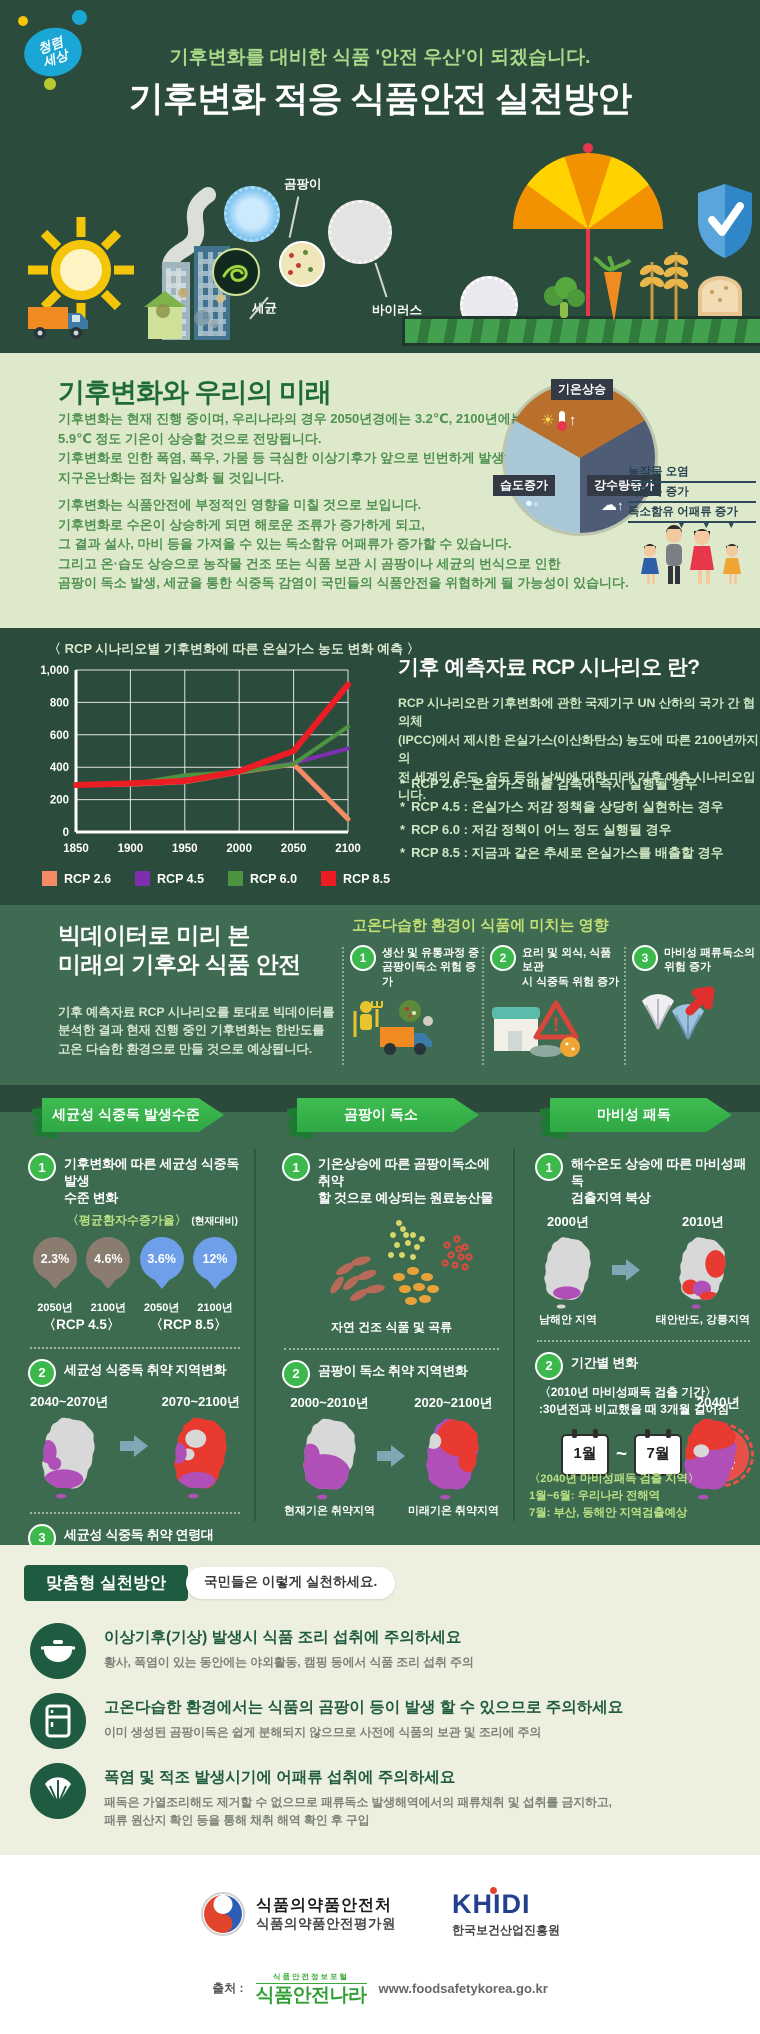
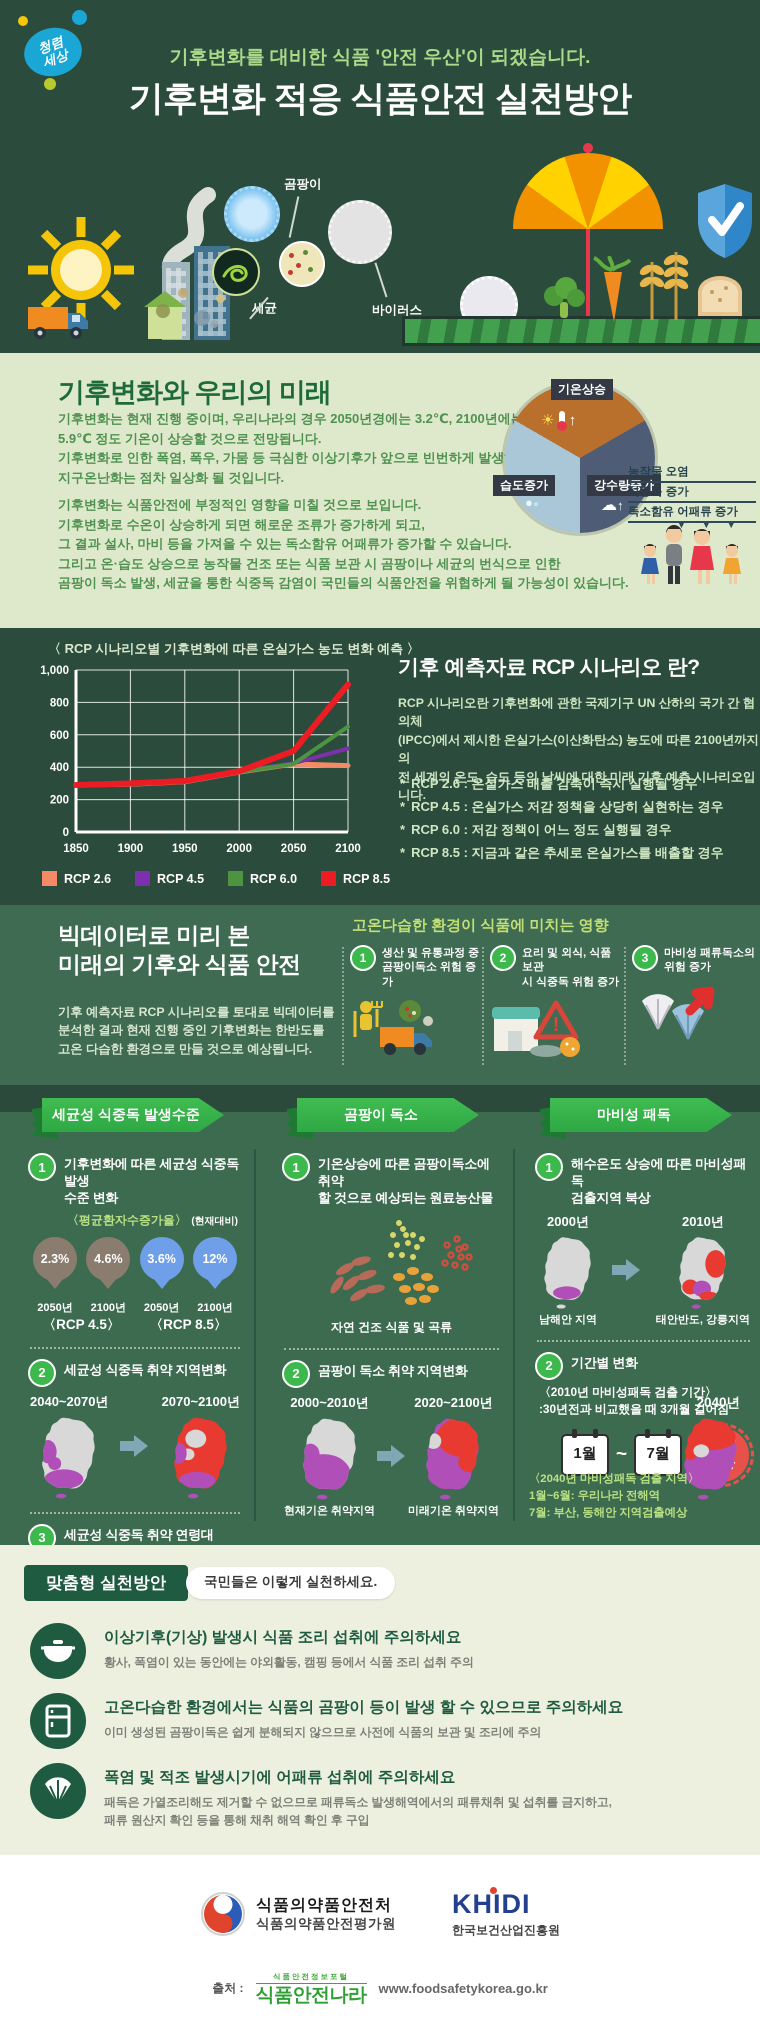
RCP 4.5/1950: 340 -> 310
RCP 6.0/1950: 350 -> 310
RCP 2.6/2100: 80 -> 410
